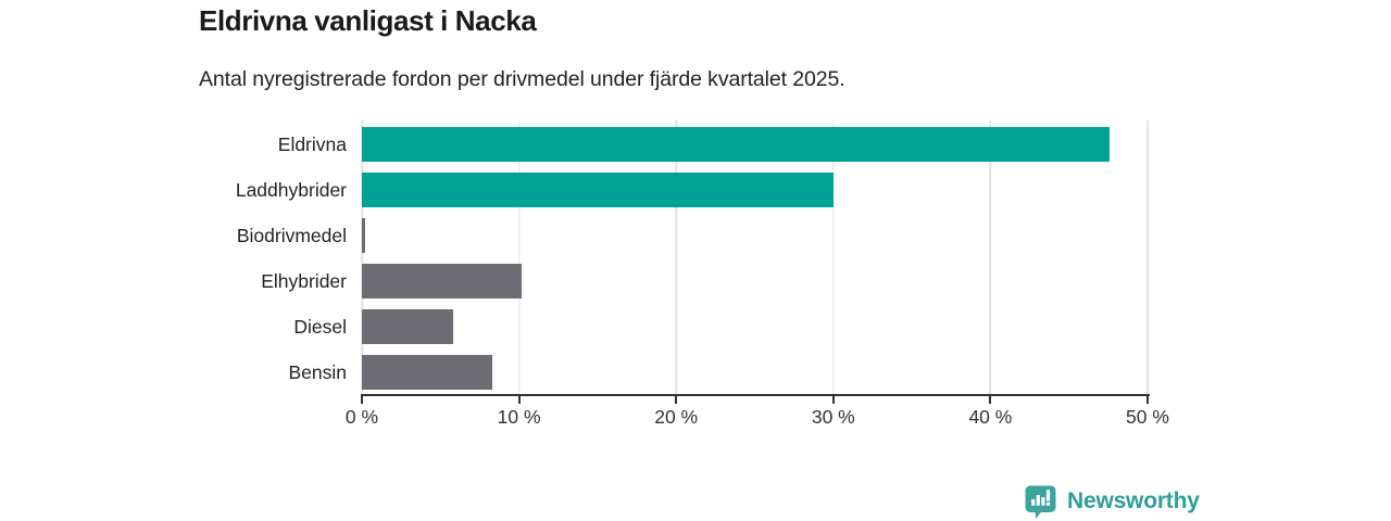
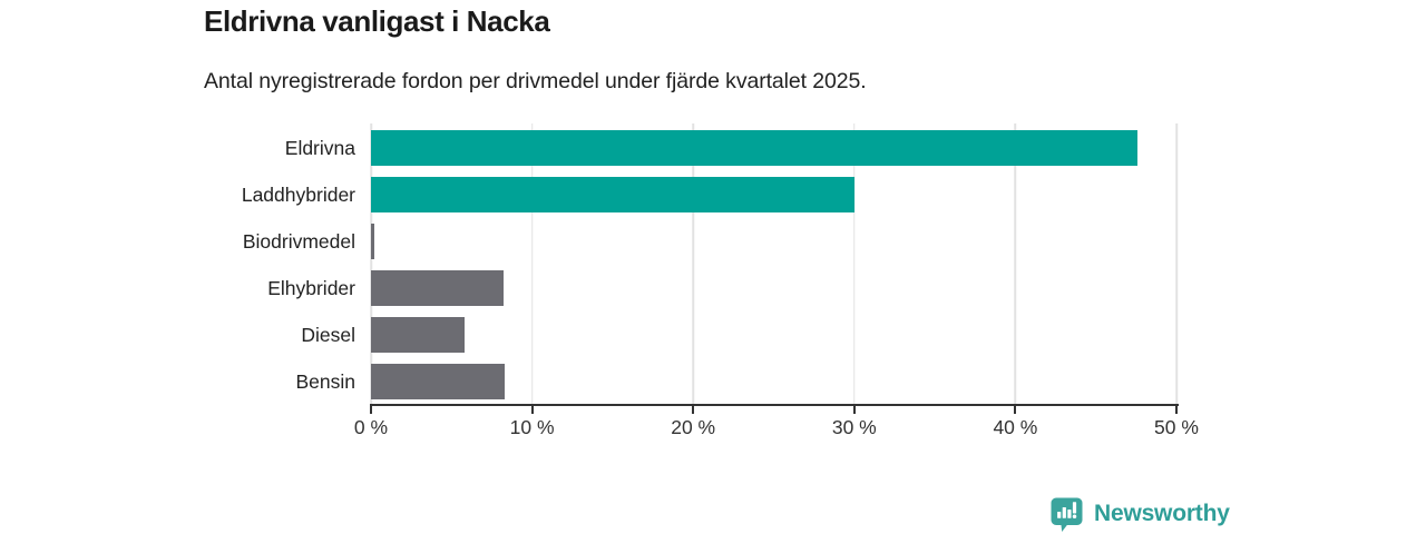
Elhybrider: 10.2% -> 8.2%
